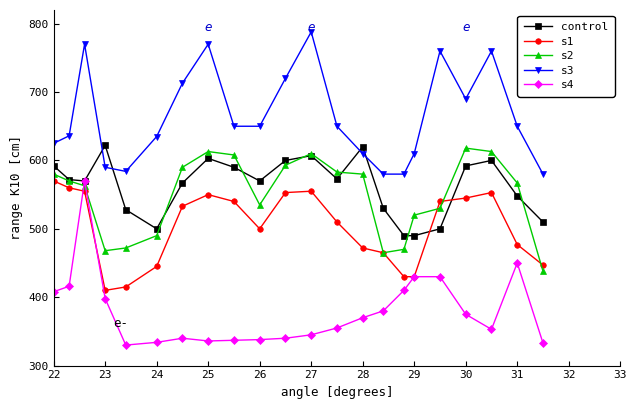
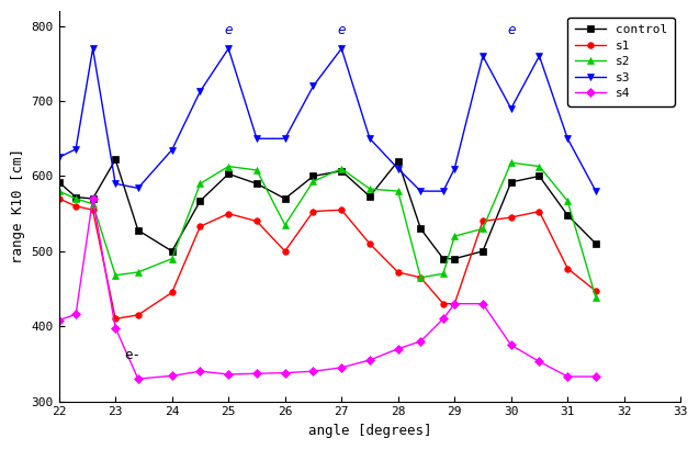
s3/27: 788 -> 770
s4/31: 450 -> 333
